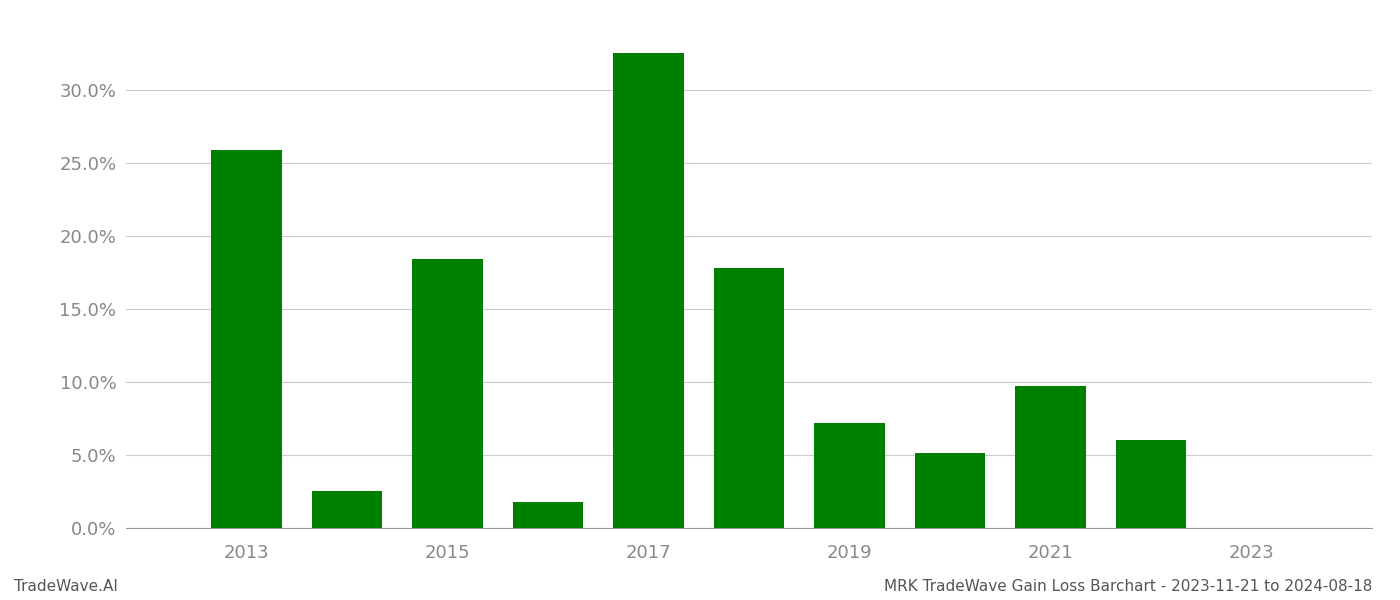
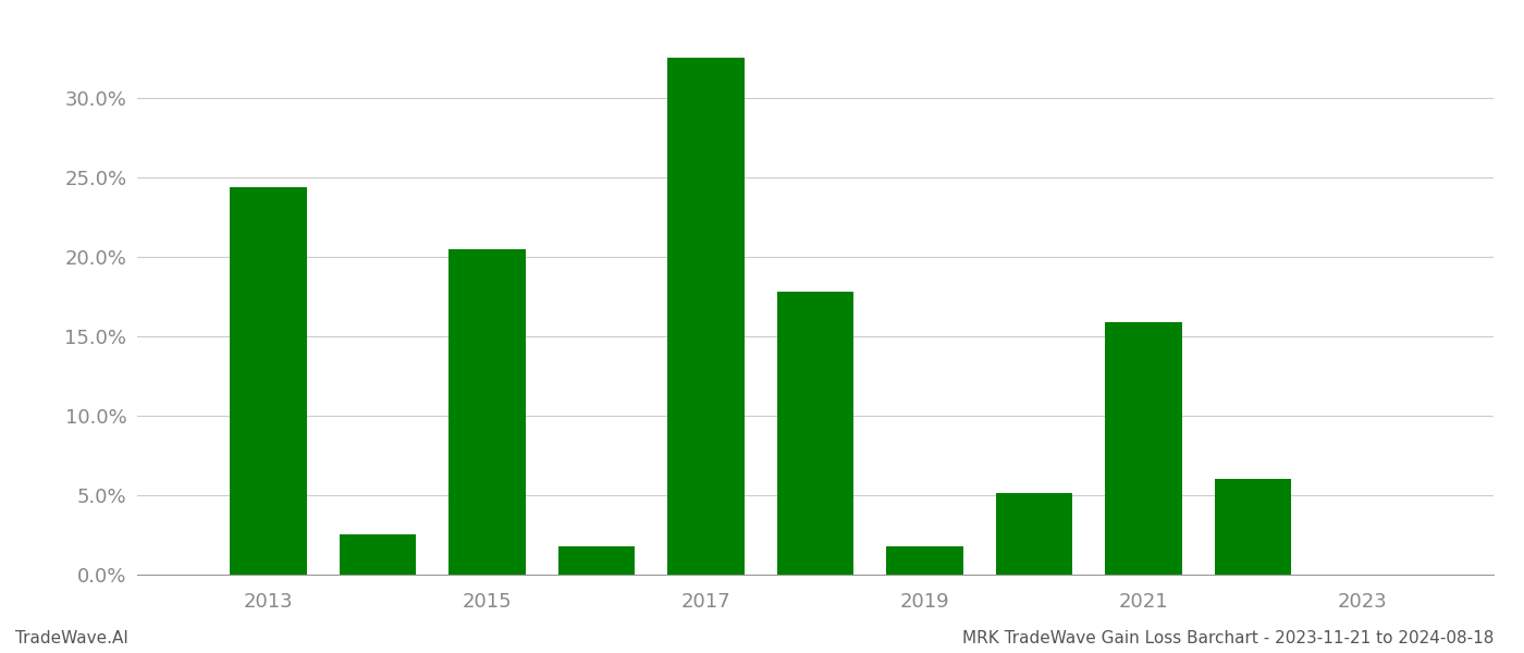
2013: 25.9% -> 24.4%
2015: 18.4% -> 20.5%
2019: 7.2% -> 1.8%
2021: 9.7% -> 15.9%
